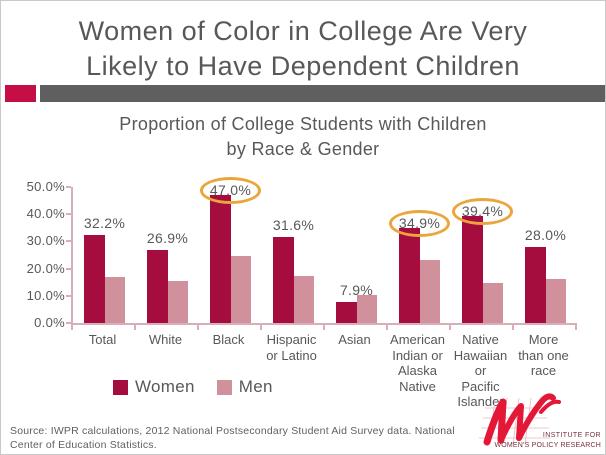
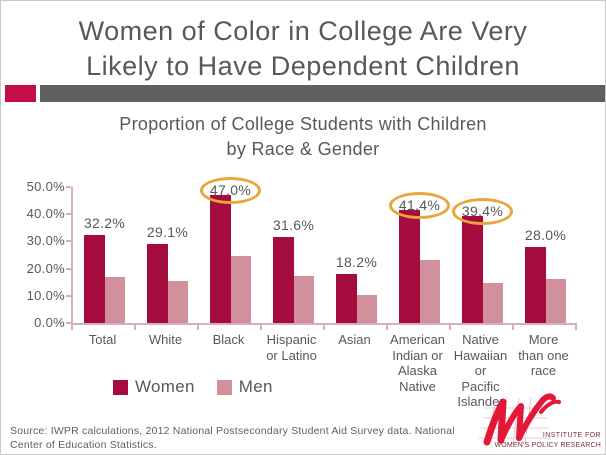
Women/White: 26.9% -> 29.1%
Women/Asian: 7.9% -> 18.2%
Women/American Indian or Alaska Native: 34.9% -> 41.4%
